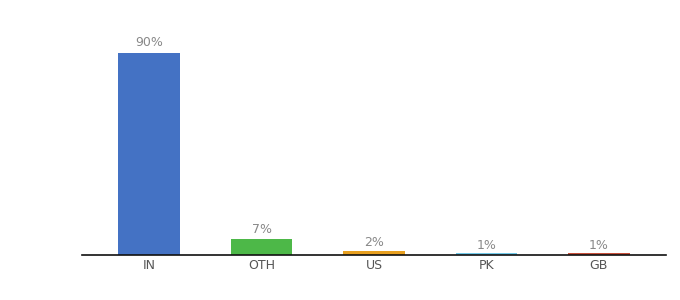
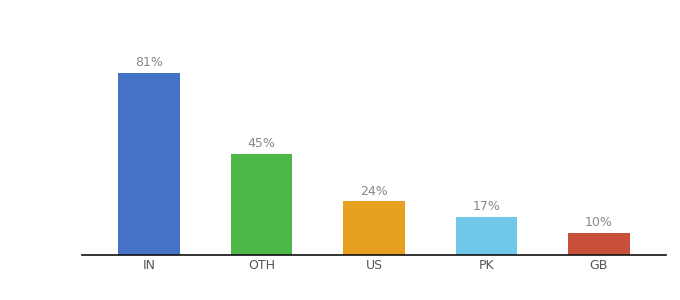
IN: 90% -> 81%
OTH: 7% -> 45%
US: 2% -> 24%
PK: 1% -> 17%
GB: 1% -> 10%
